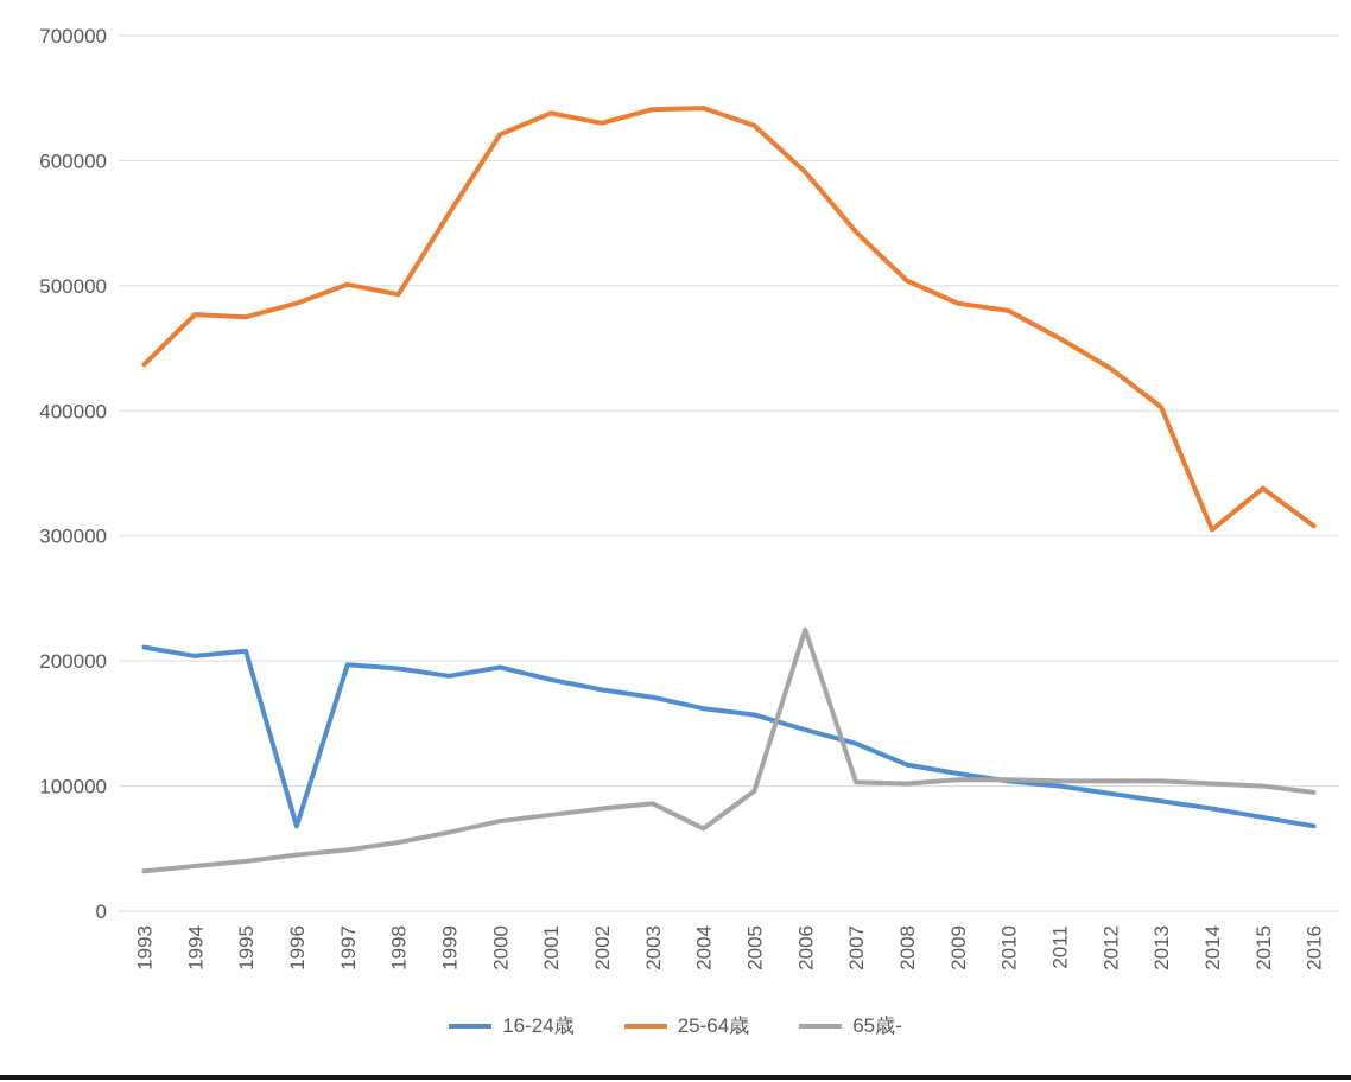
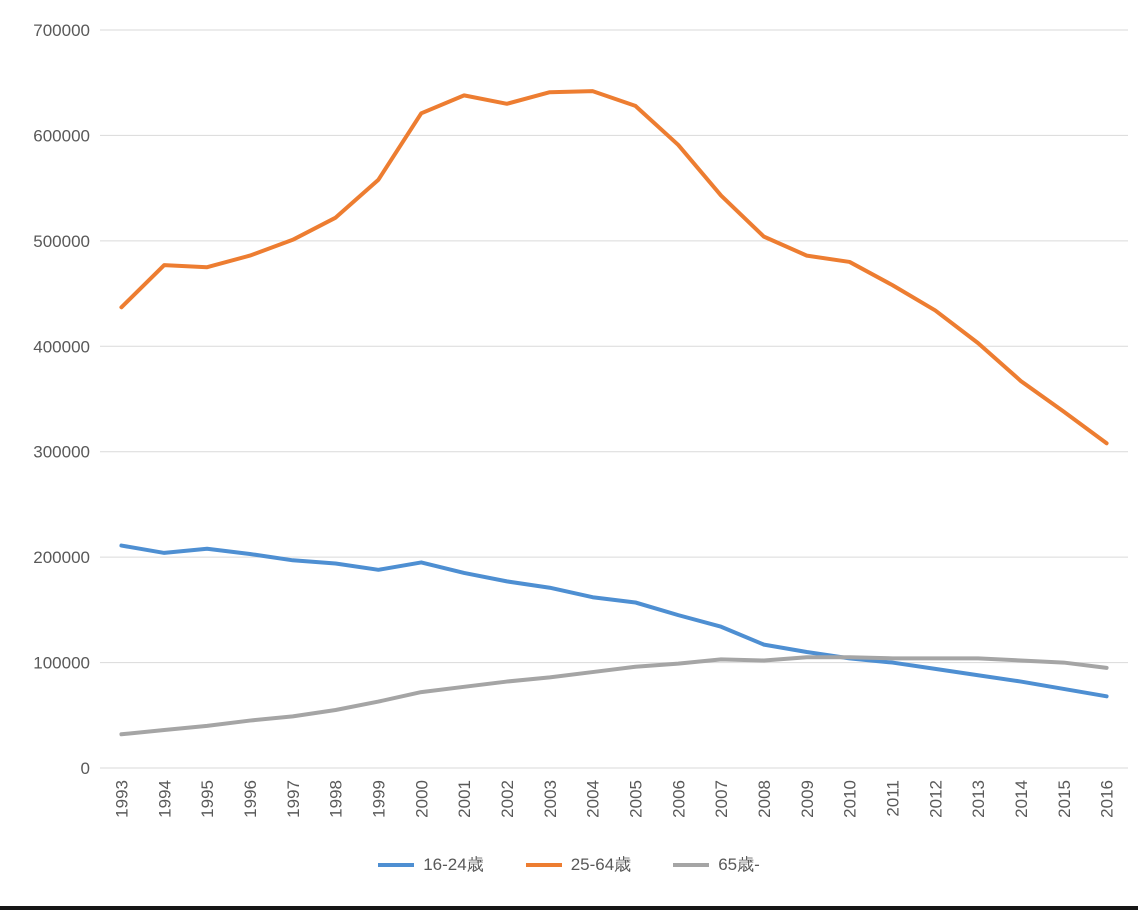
16-24歳/1996: 68000 -> 203000
25-64歳/1998: 493000 -> 522000
65歳-/2004: 66000 -> 91000
65歳-/2006: 225000 -> 99000
25-64歳/2014: 305000 -> 367000
